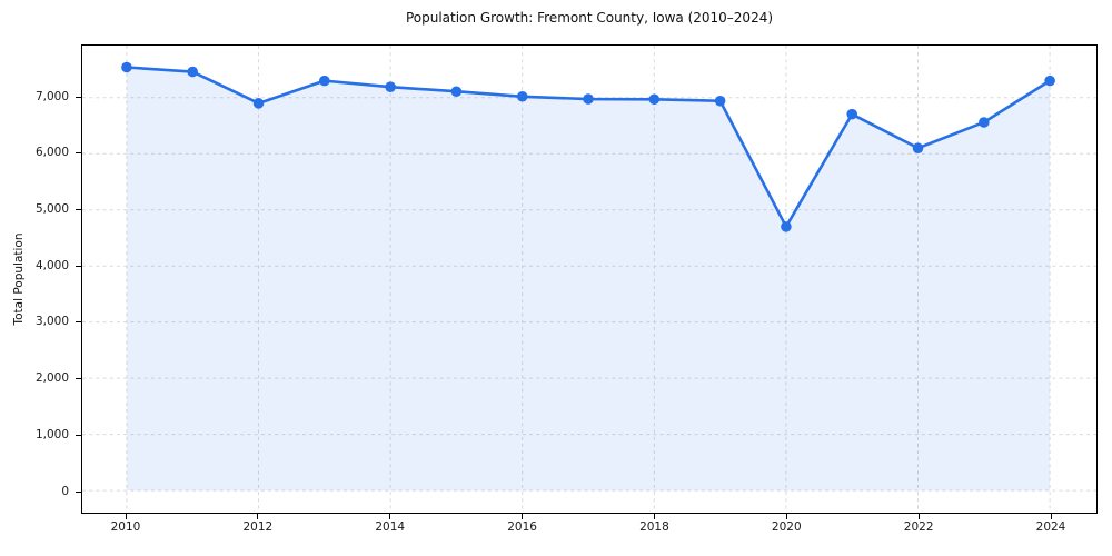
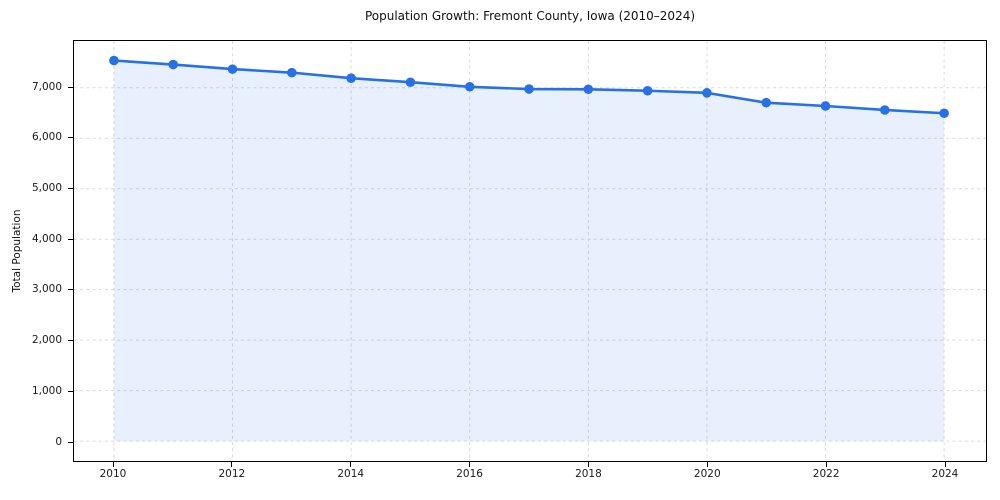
2012: 6900 -> 7400
2020: 4700 -> 6900
2022: 6100 -> 6600
2024: 7300 -> 6500
